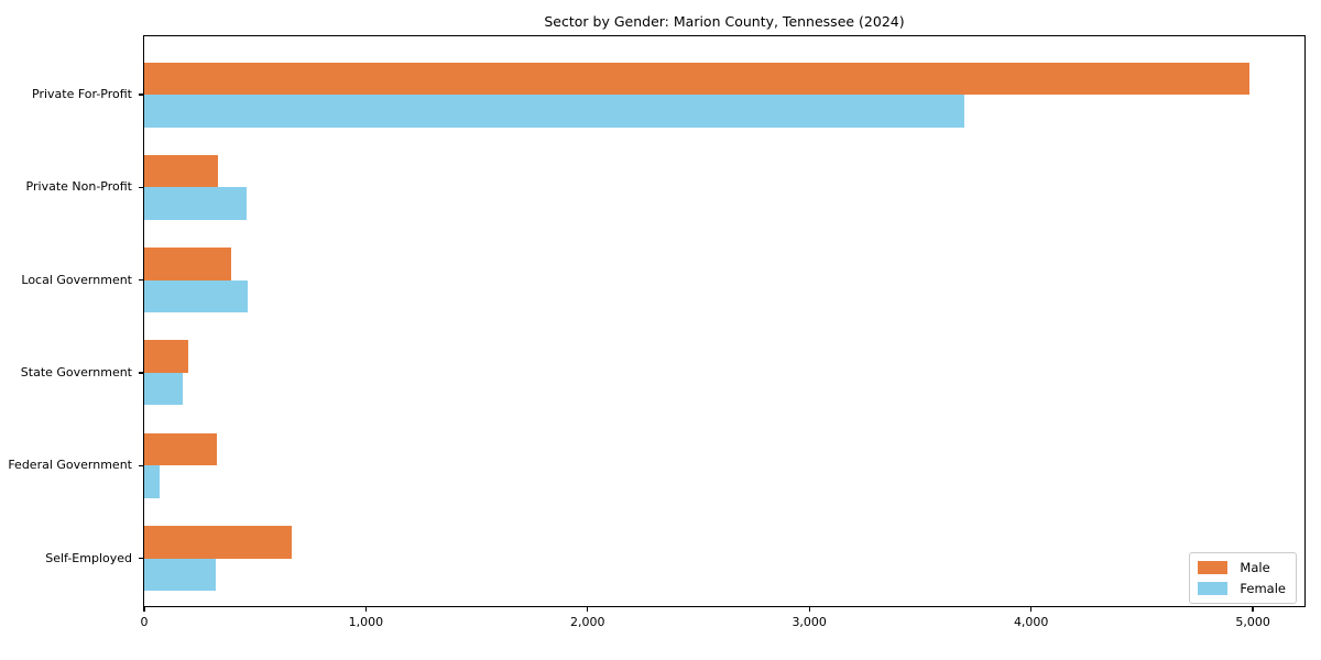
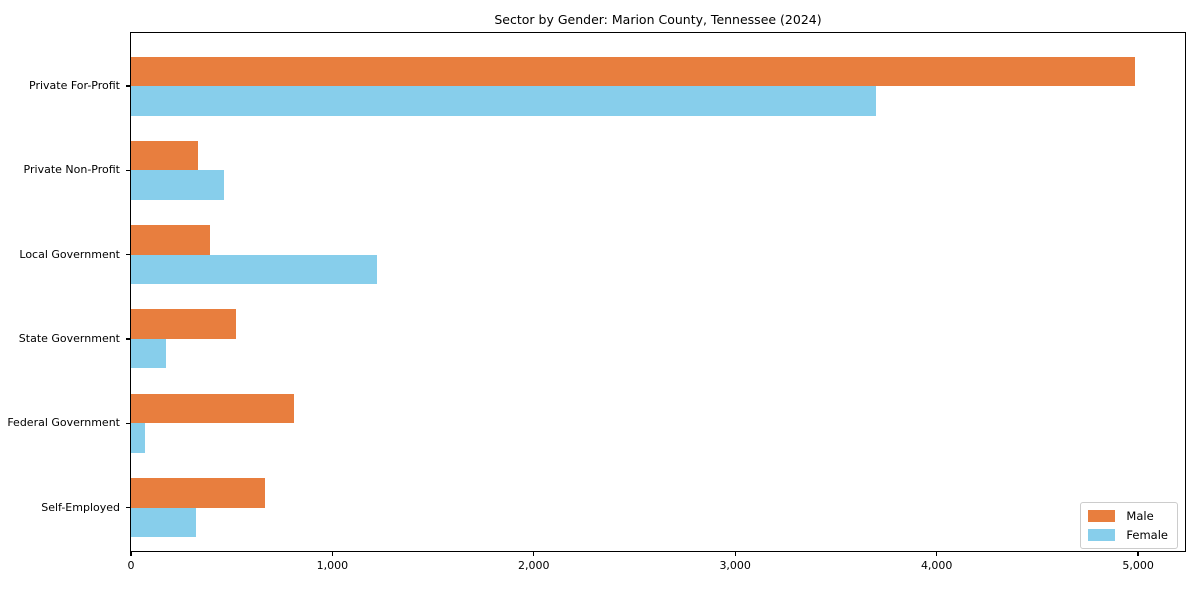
Female/Local Government: 460 -> 1220
Male/State Government: 200 -> 520
Male/Federal Government: 320 -> 810
